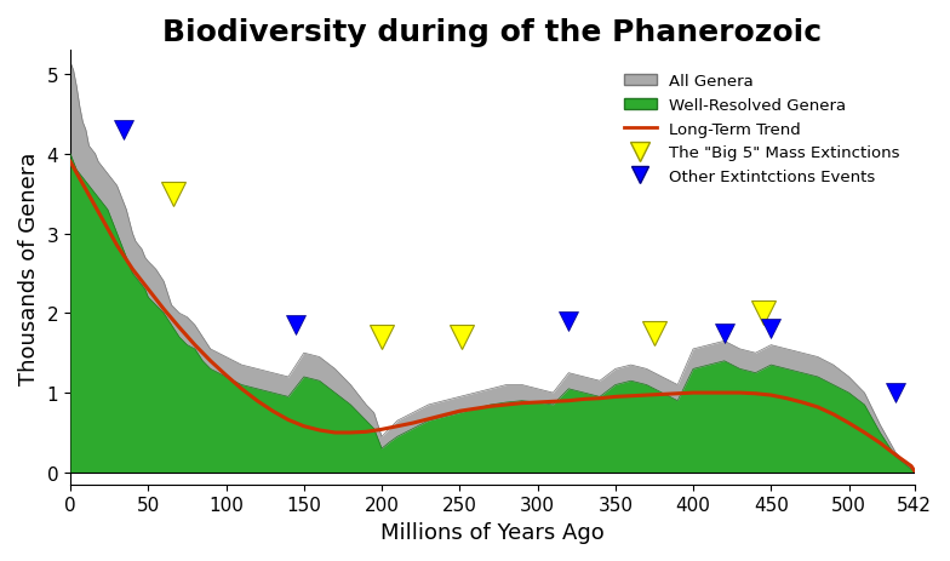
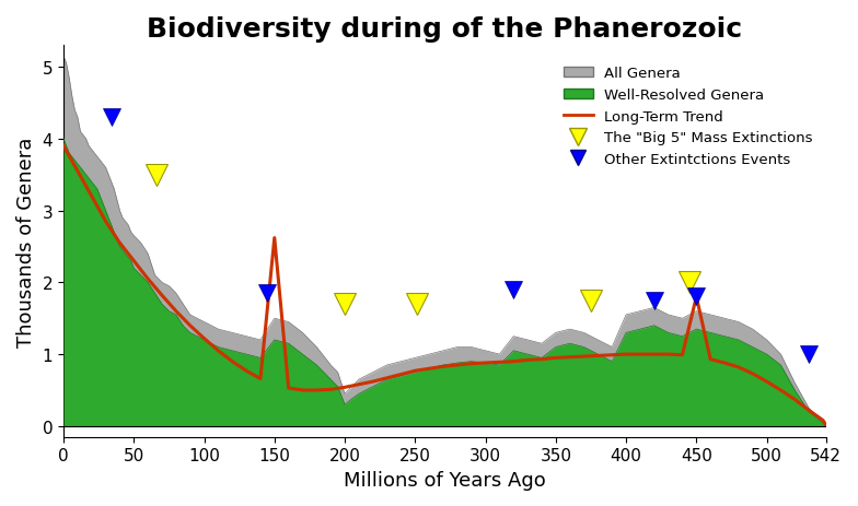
Long-Term Trend/150: 0.58 -> 2.62
Long-Term Trend/450: 0.97 -> 1.80
